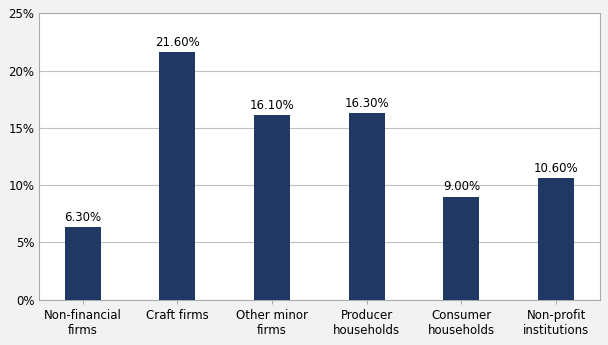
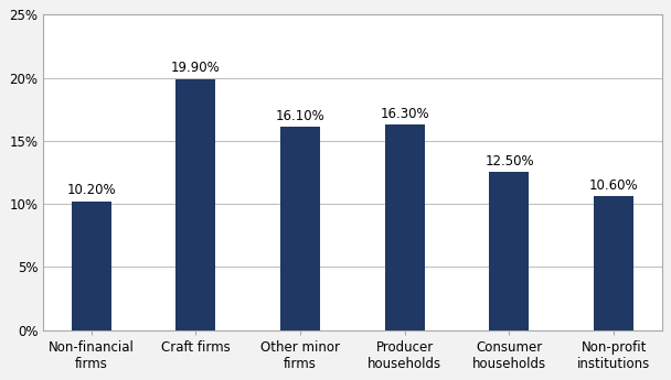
Non-financial firms: 6.30% -> 10.20%
Craft firms: 21.60% -> 19.90%
Consumer households: 9.00% -> 12.50%
